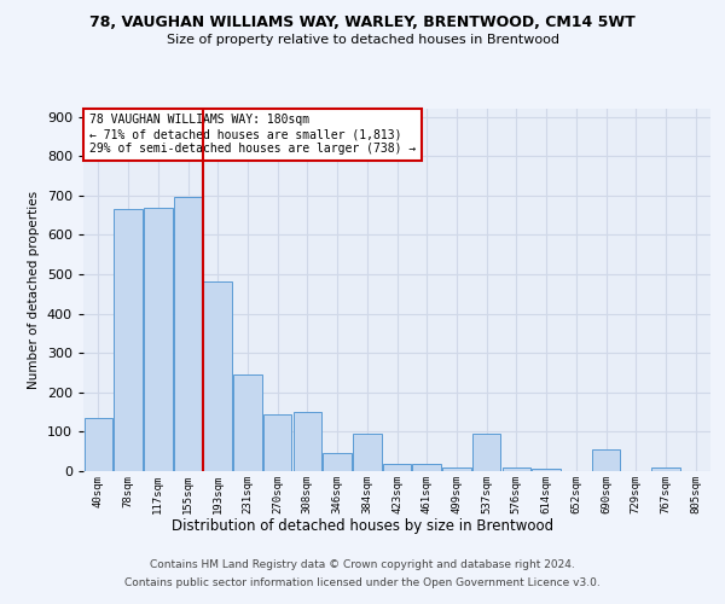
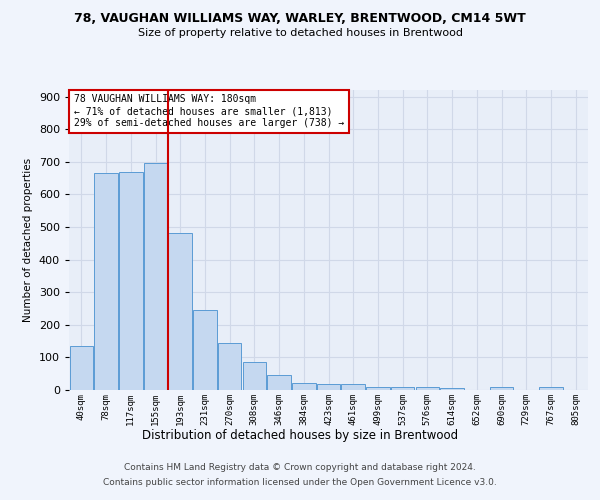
308sqm: 150 -> 85
384sqm: 95 -> 22
537sqm: 95 -> 8
690sqm: 55 -> 10
